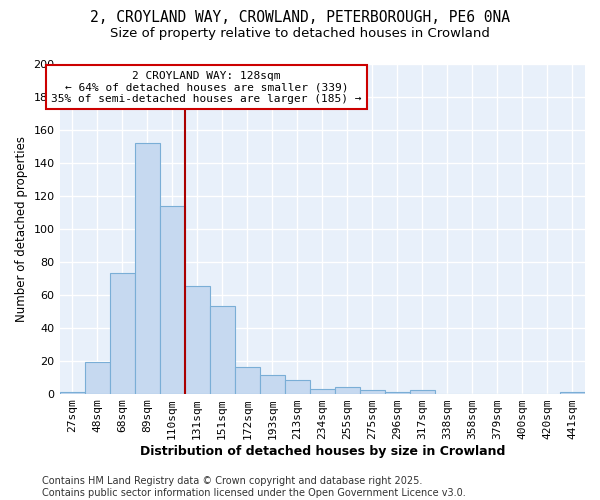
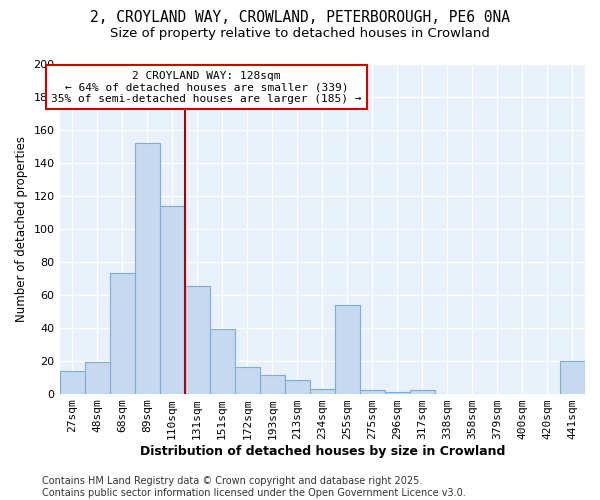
27sqm: 1 -> 14
151sqm: 53 -> 39
255sqm: 4 -> 54
441sqm: 1 -> 20
